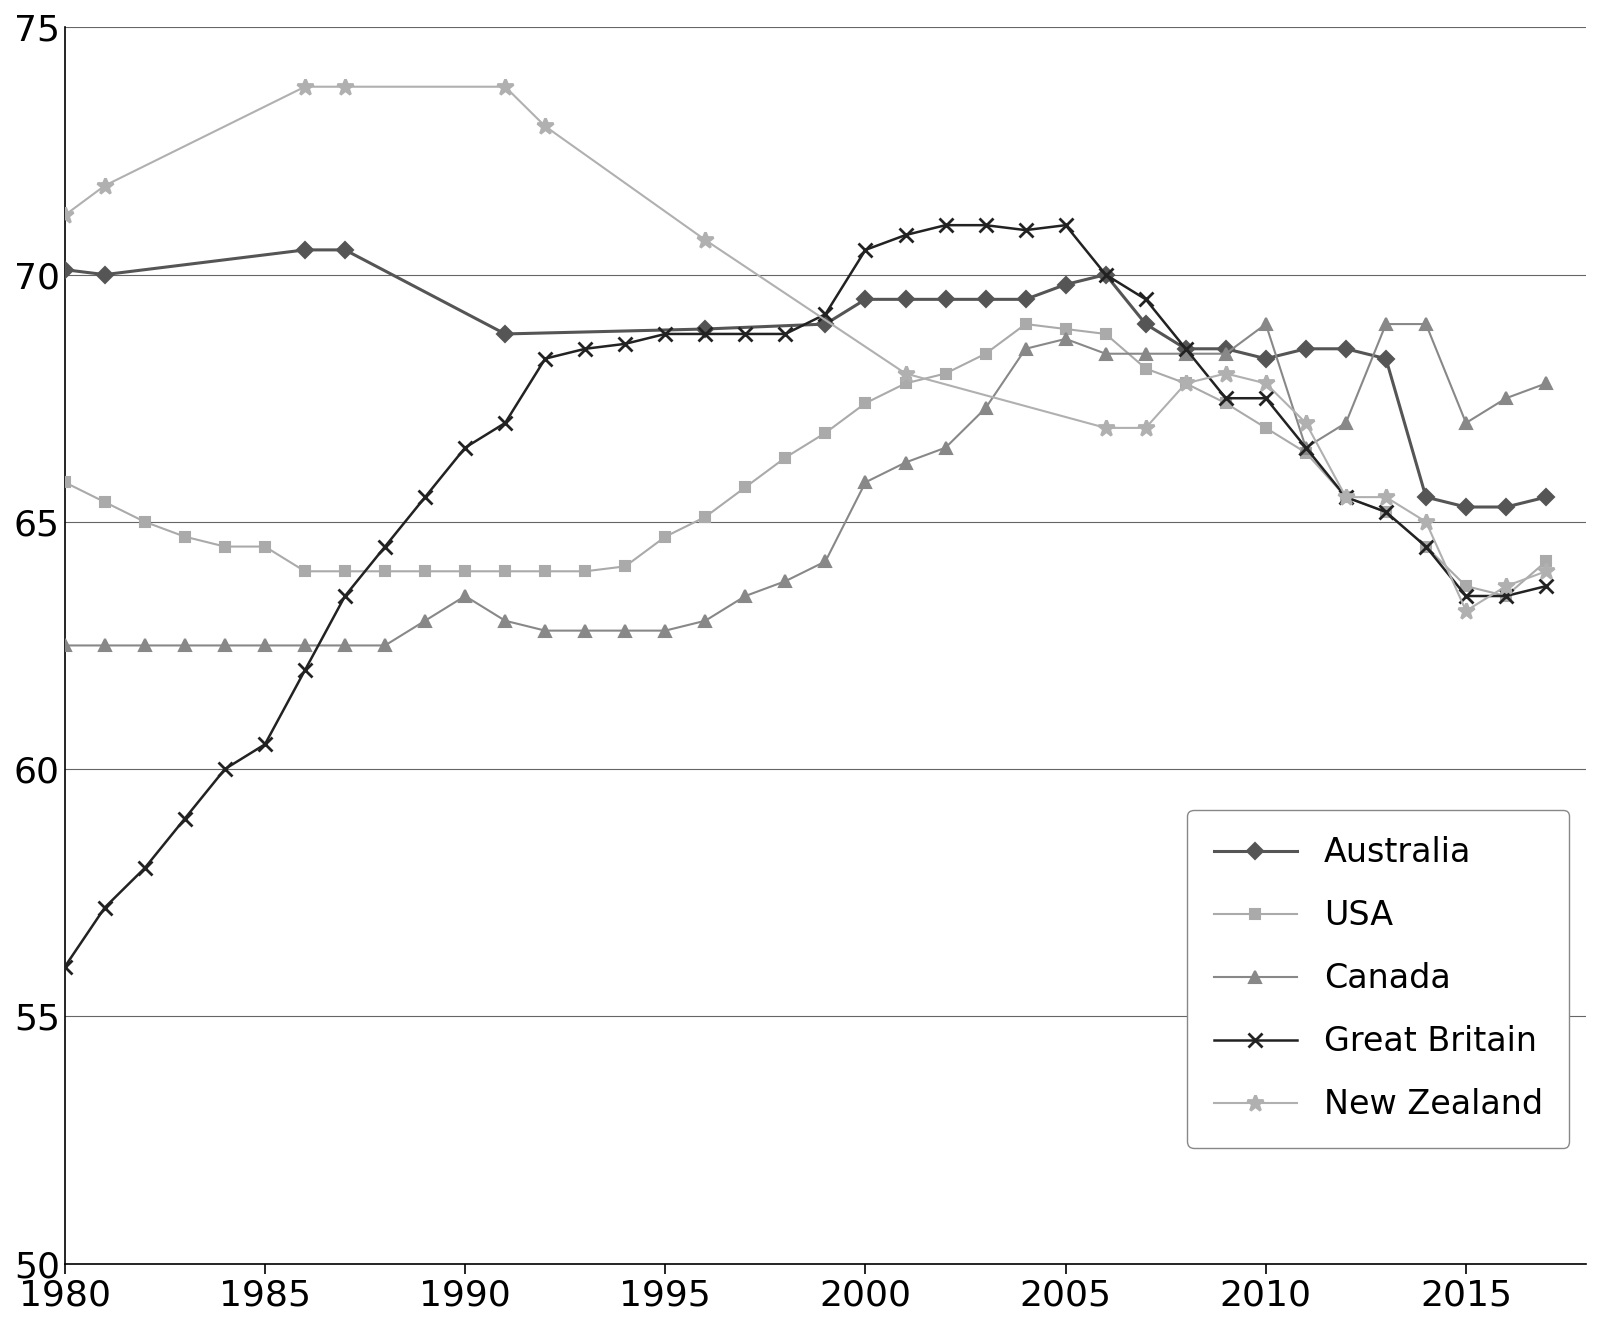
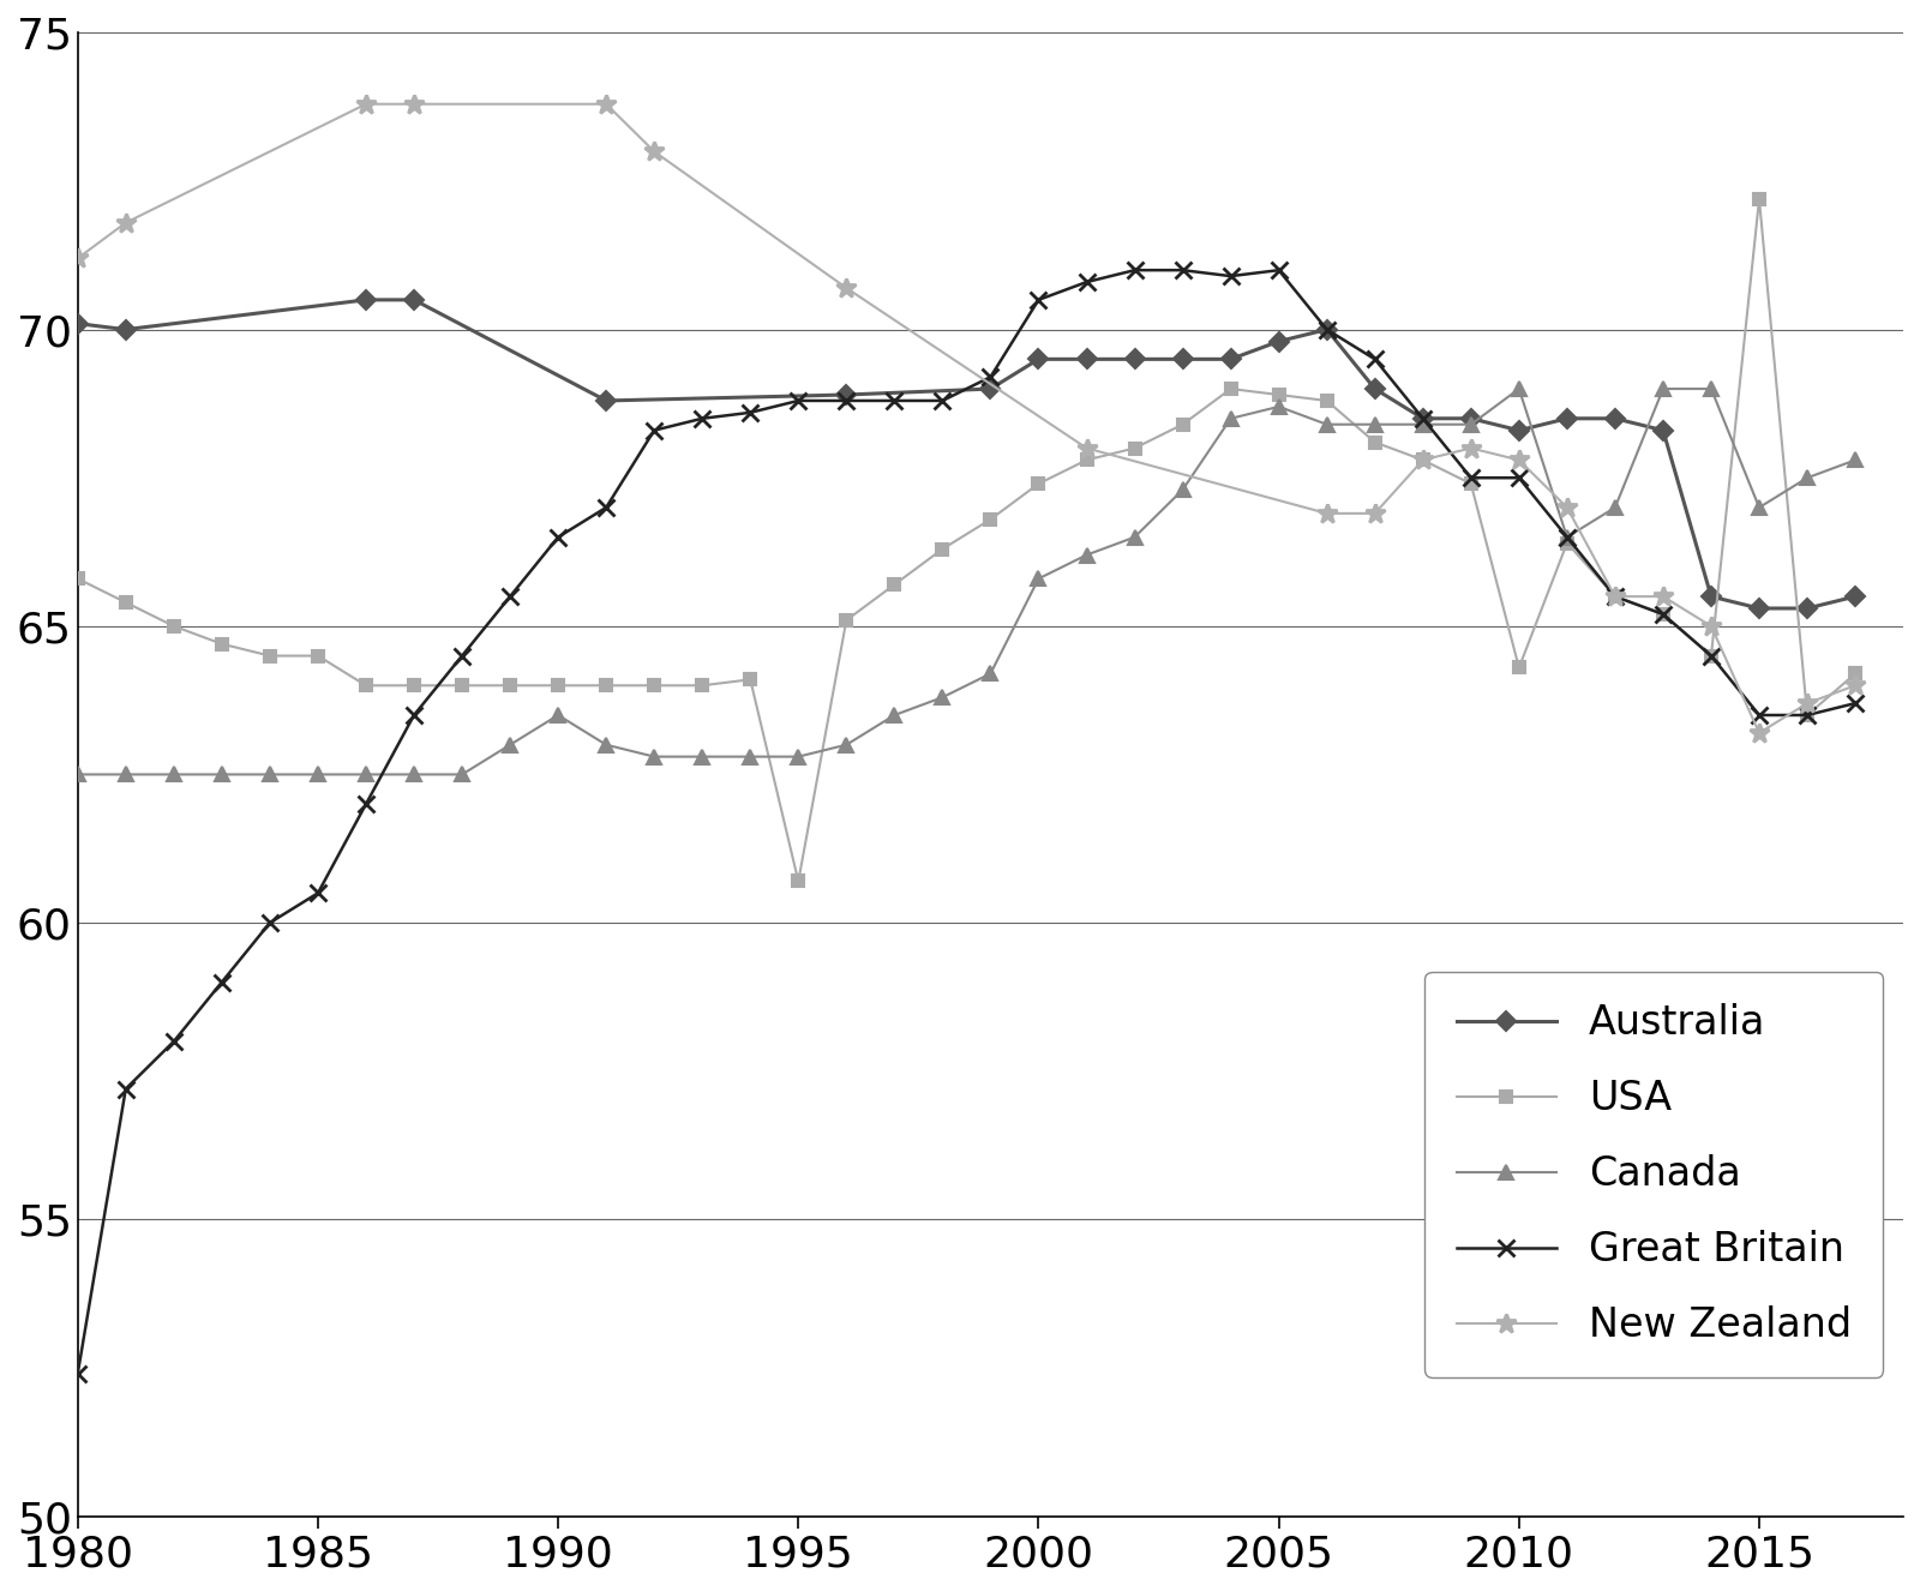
Great Britain/1980: 56.0 -> 52.4
USA/1995: 64.7 -> 60.7
USA/2010: 66.9 -> 64.3
USA/2015: 63.7 -> 72.2
